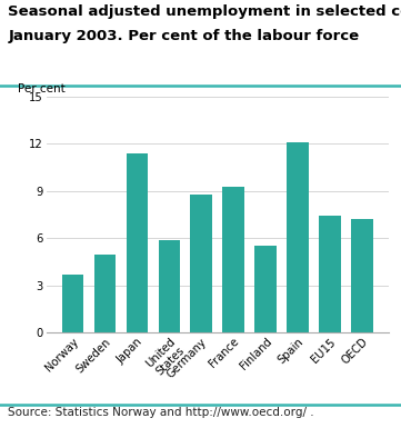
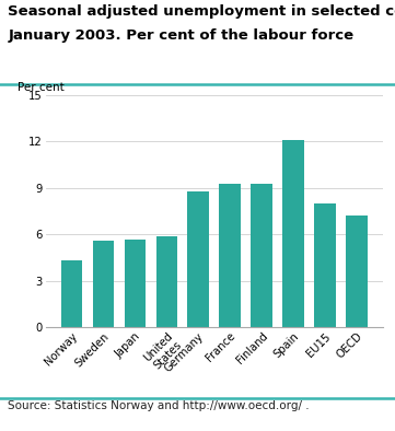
Norway: 3.7 -> 4.3
Sweden: 5.0 -> 5.6
Japan: 11.4 -> 5.7
Finland: 5.5 -> 9.3
EU15: 7.4 -> 8.0
